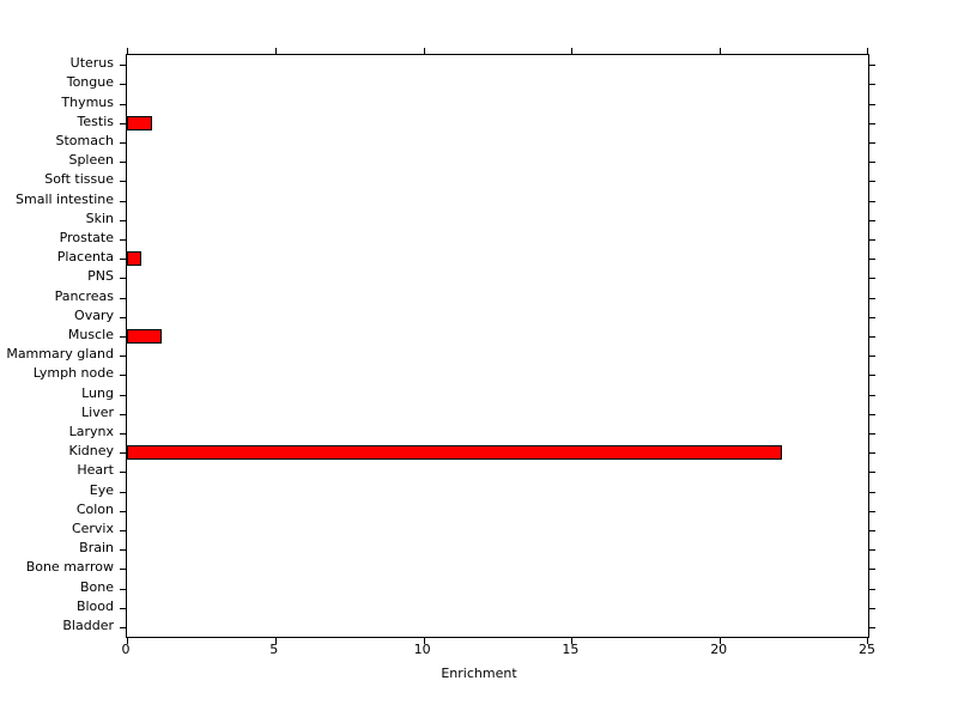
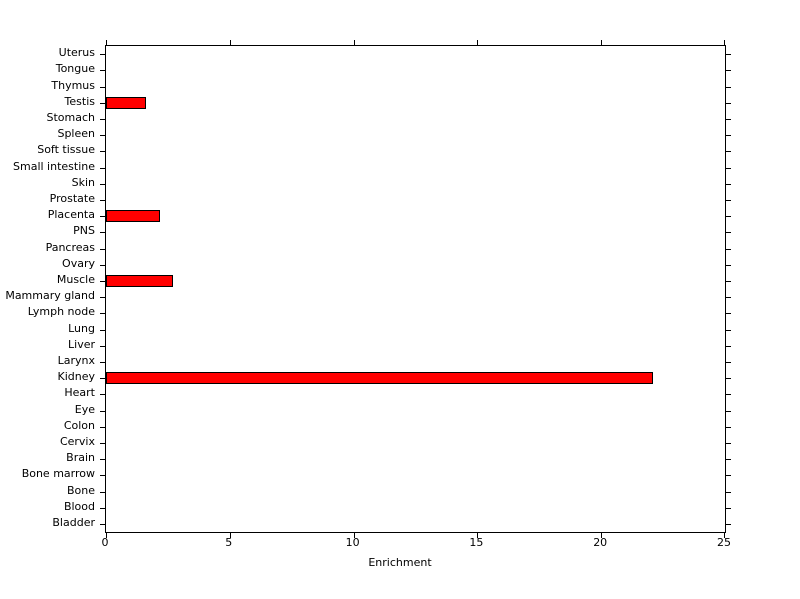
Testis: 0.8 -> 1.6
Placenta: 0.5 -> 2.2
Muscle: 1.2 -> 2.7
